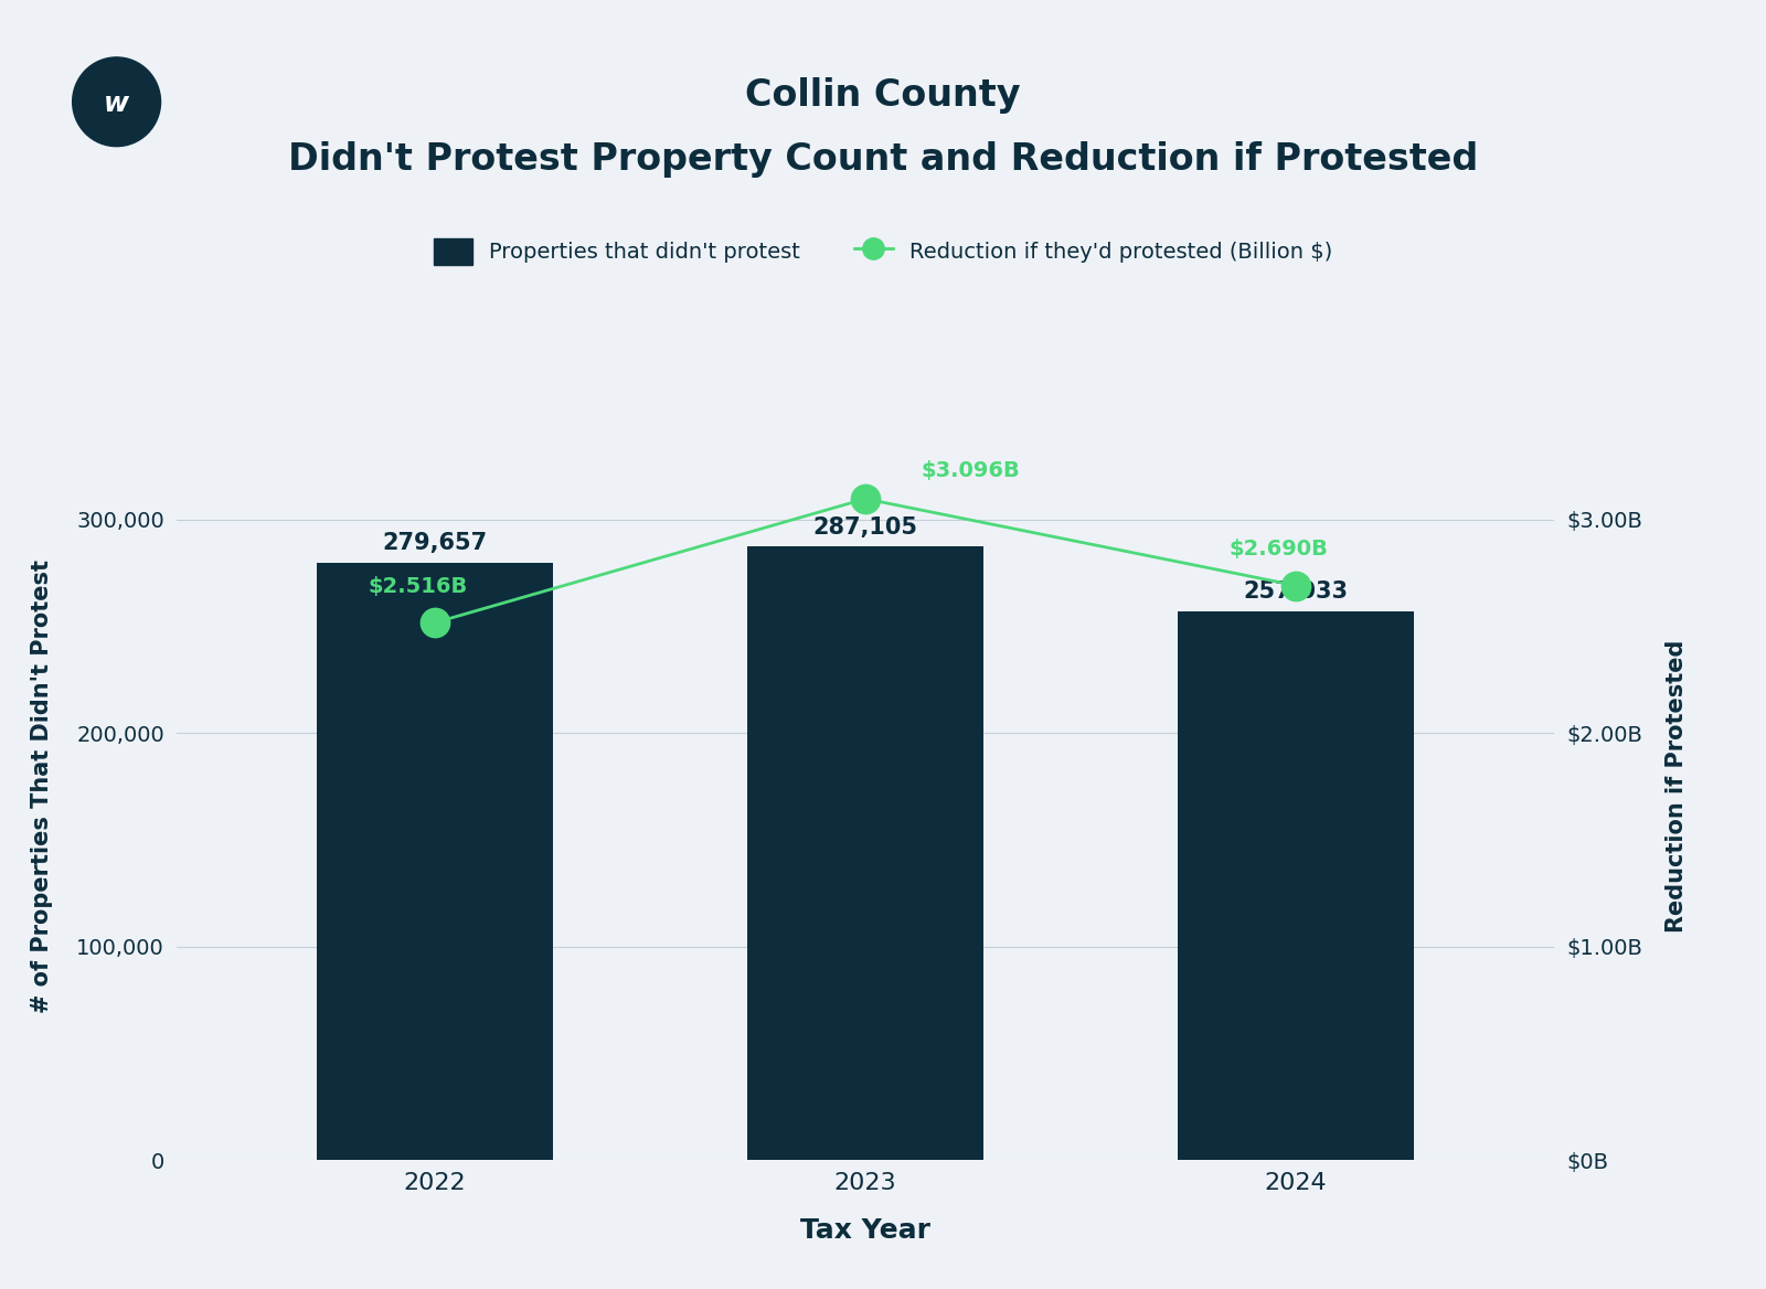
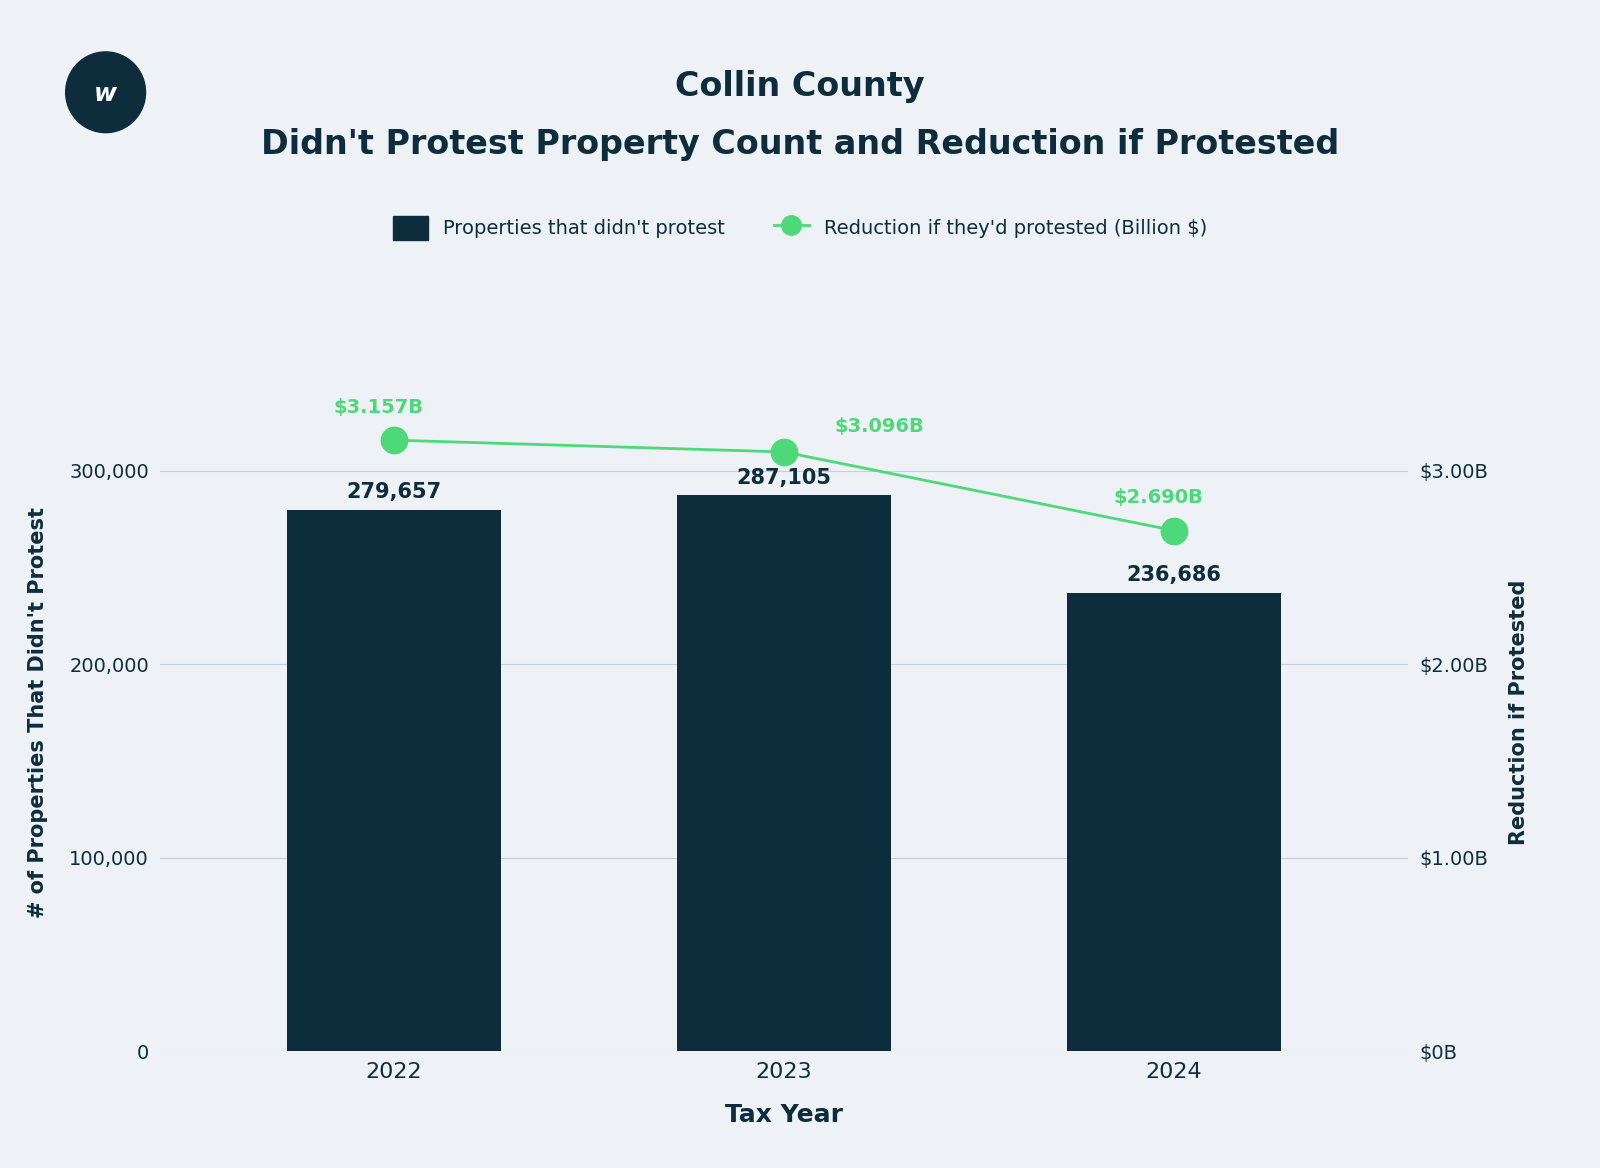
Reduction if they'd protested (Billion $)/2022: $2.516B -> $3.157B
Properties that didn't protest/2024: 257,033 -> 236,686
